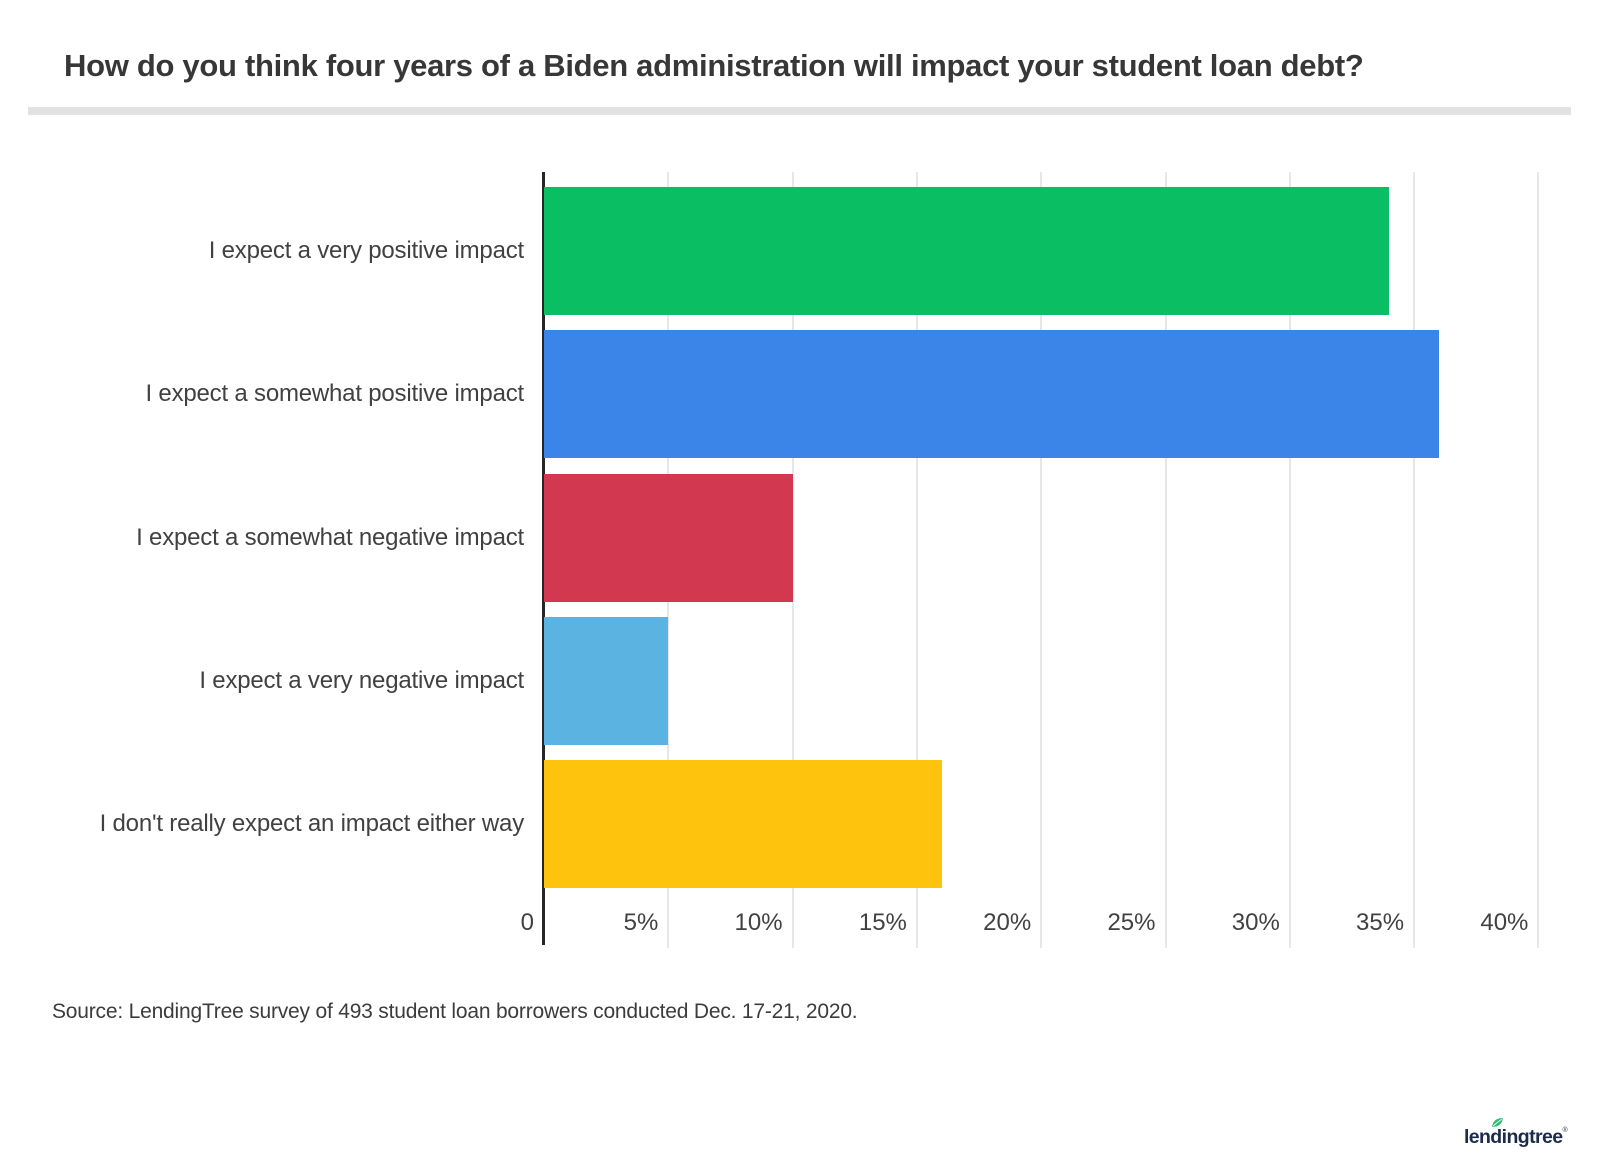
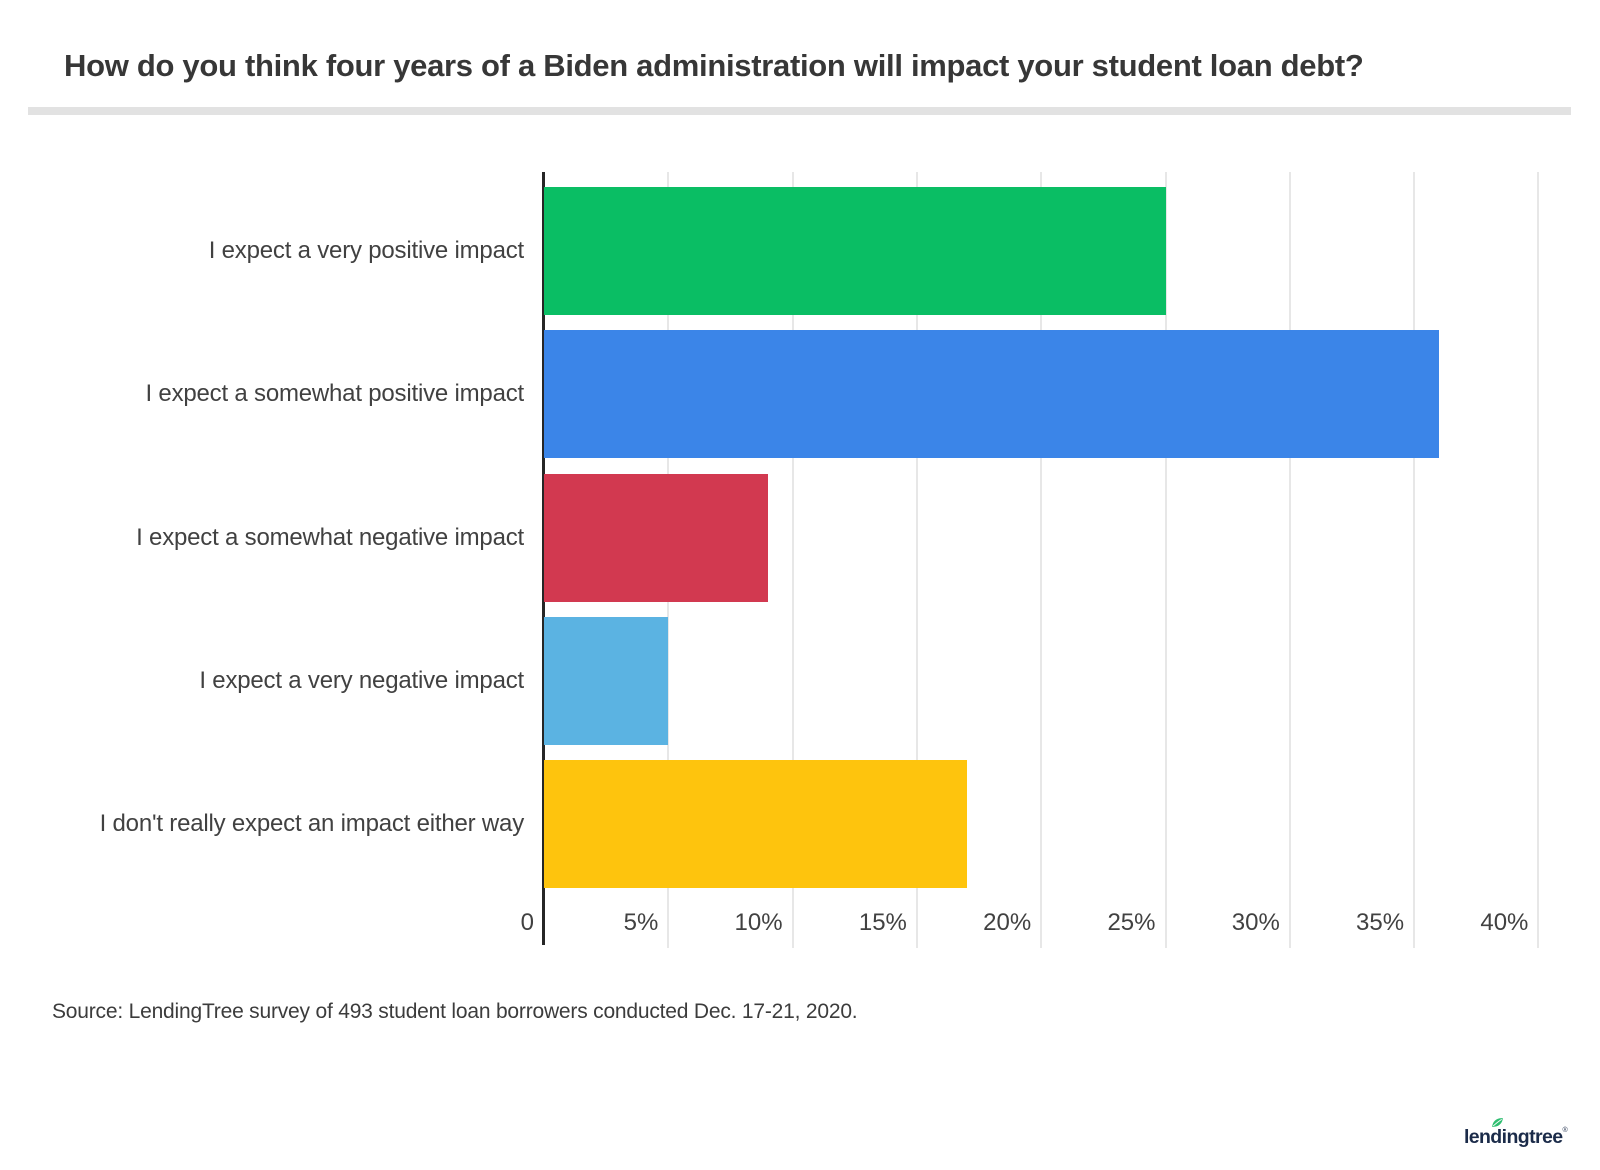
I expect a very positive impact: 34% -> 25%
I expect a somewhat negative impact: 10% -> 9%
I don't really expect an impact either way: 16% -> 17%
